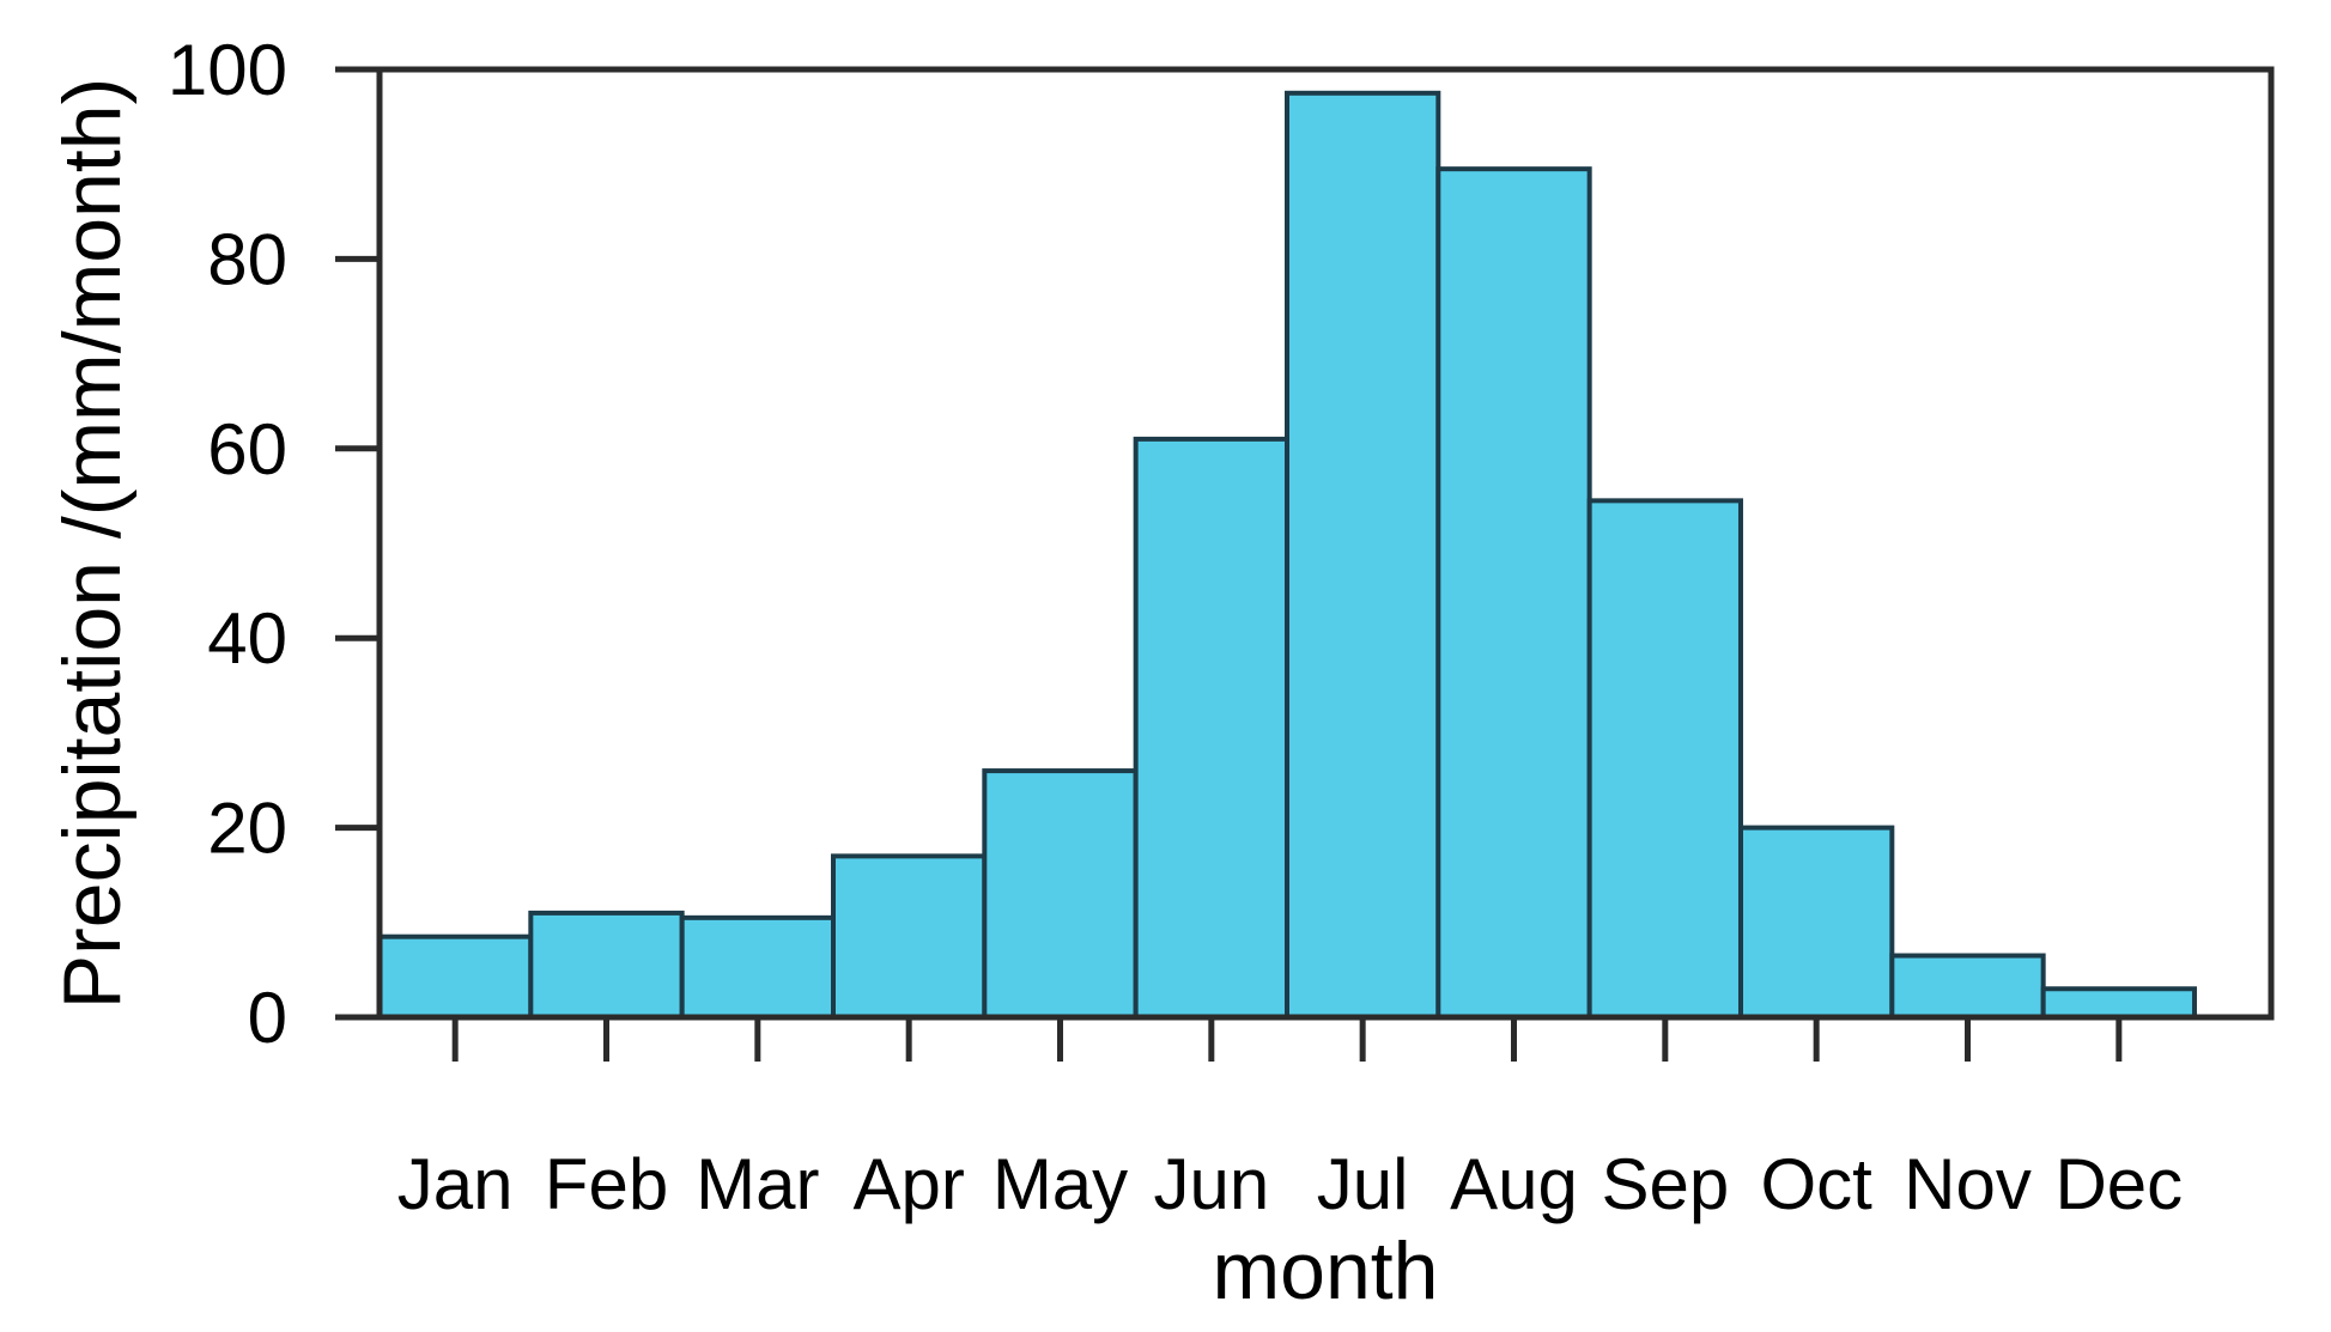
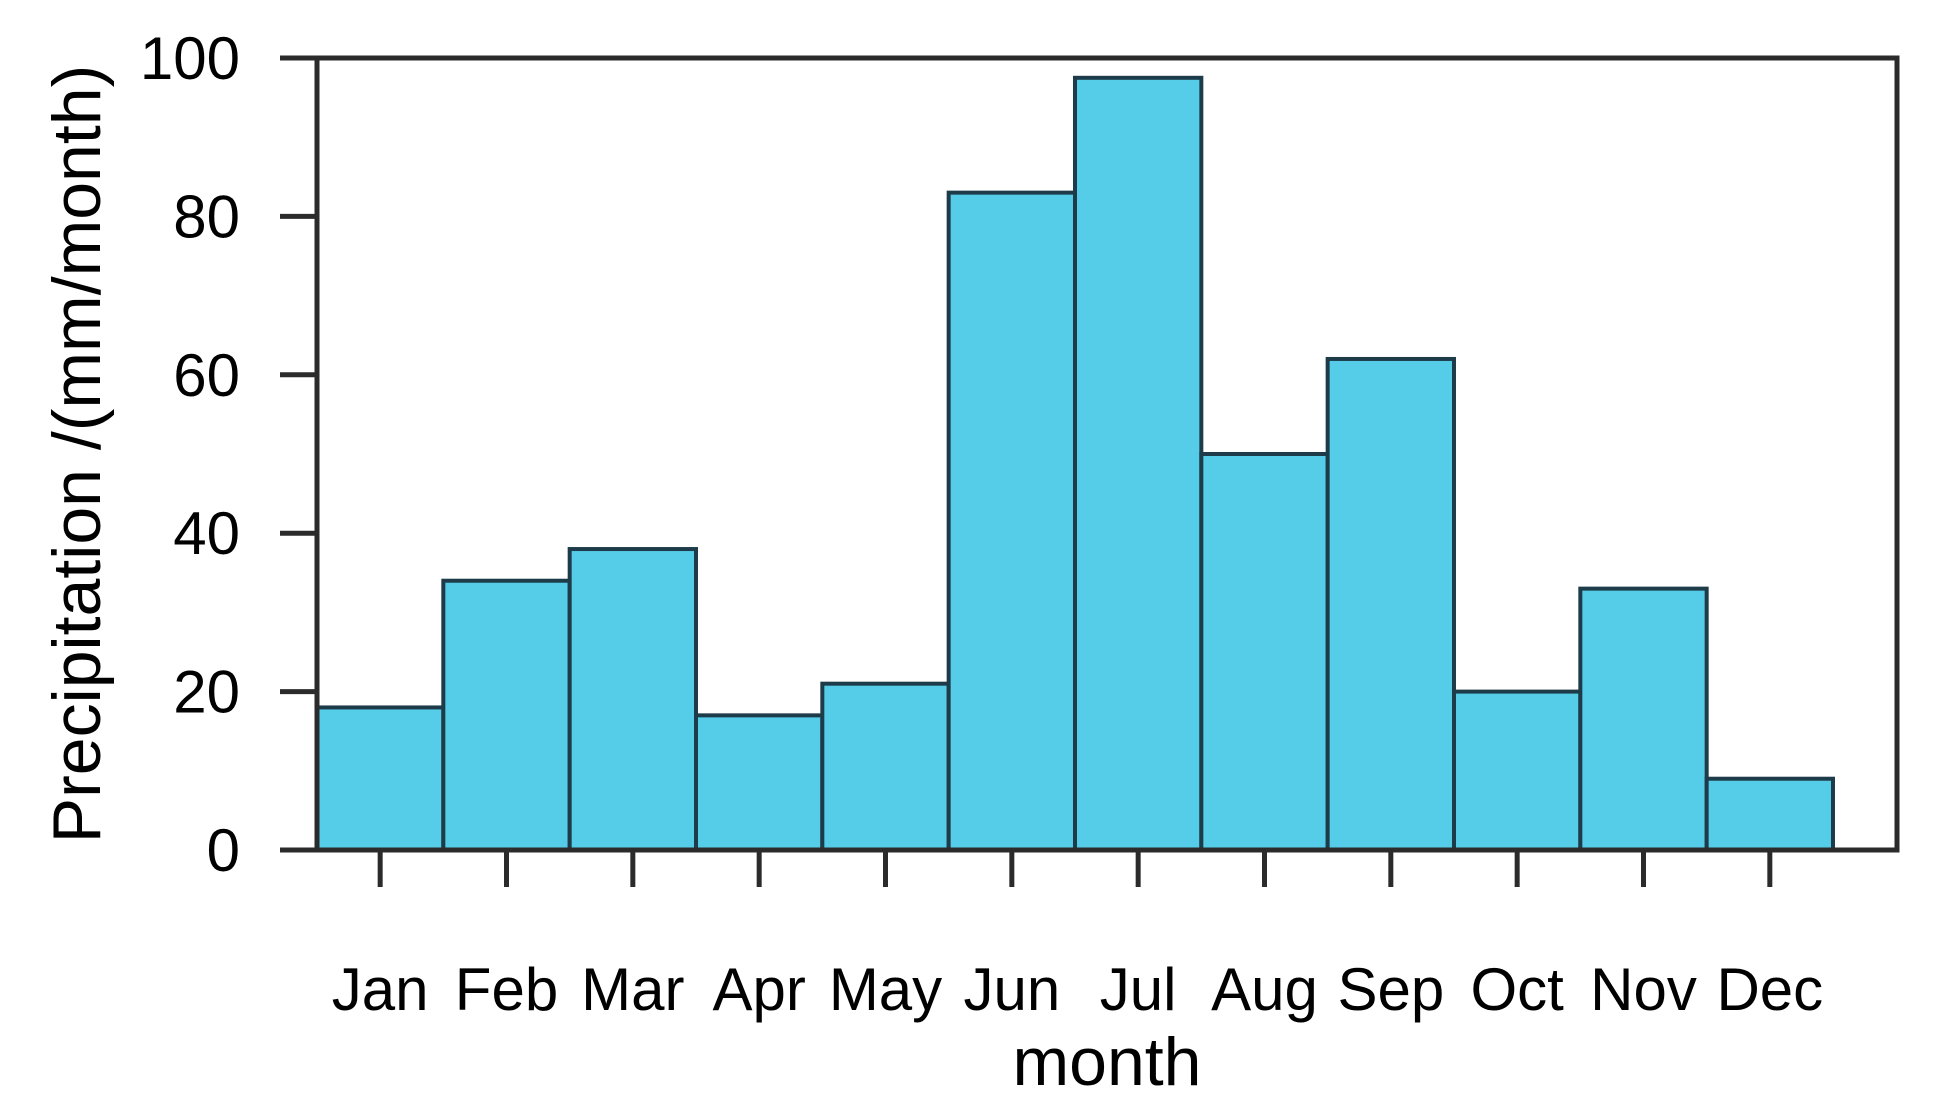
Jan: 8 -> 18
Feb: 11 -> 34
Mar: 10 -> 38
May: 26 -> 21
Jun: 61 -> 83
Aug: 90 -> 50
Sep: 54 -> 62
Nov: 6 -> 33
Dec: 3 -> 9
